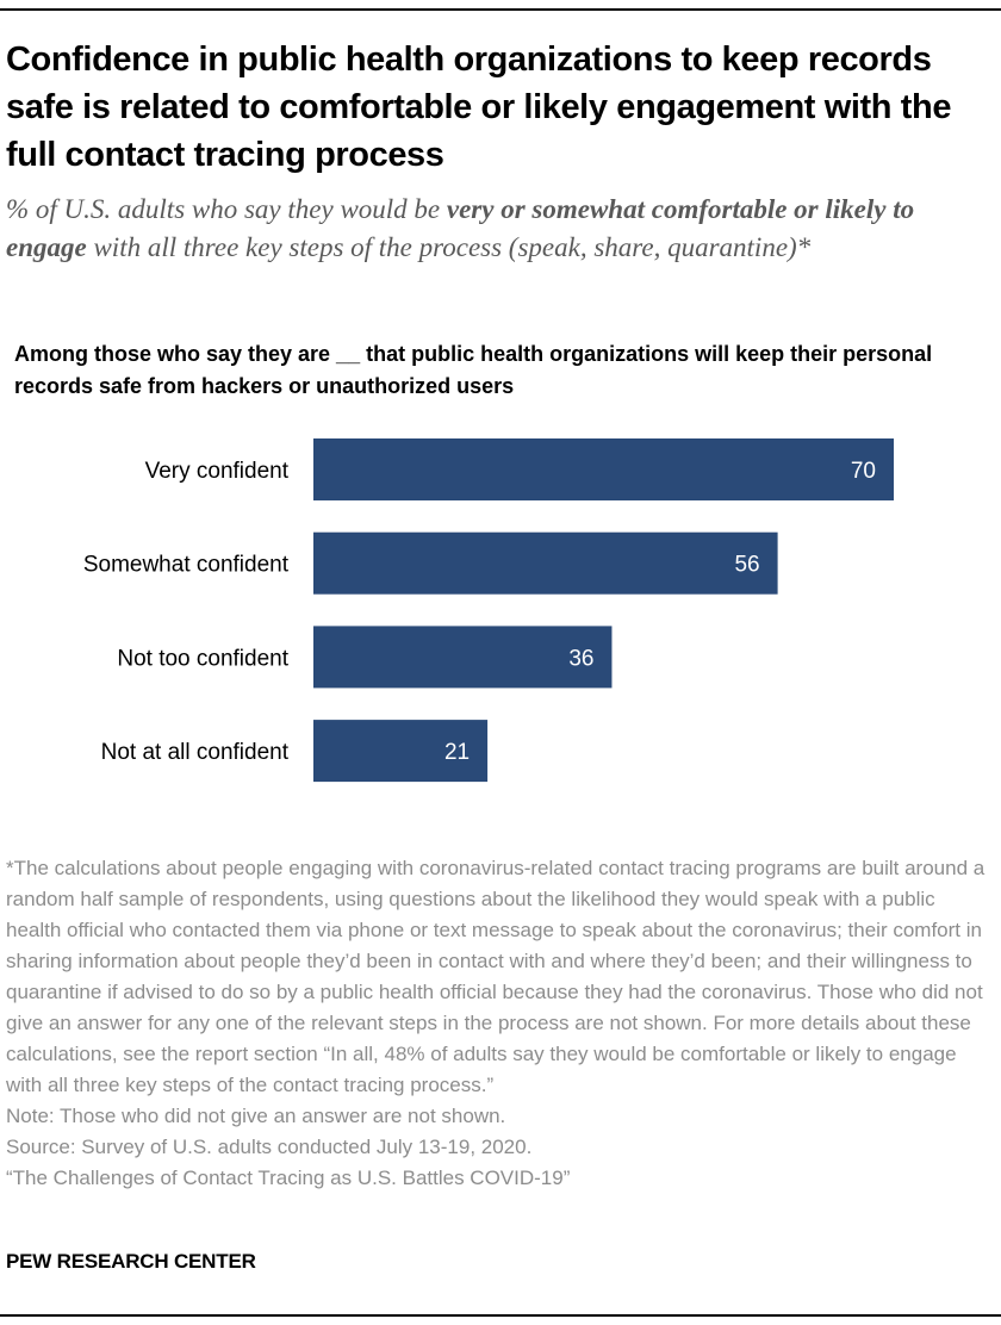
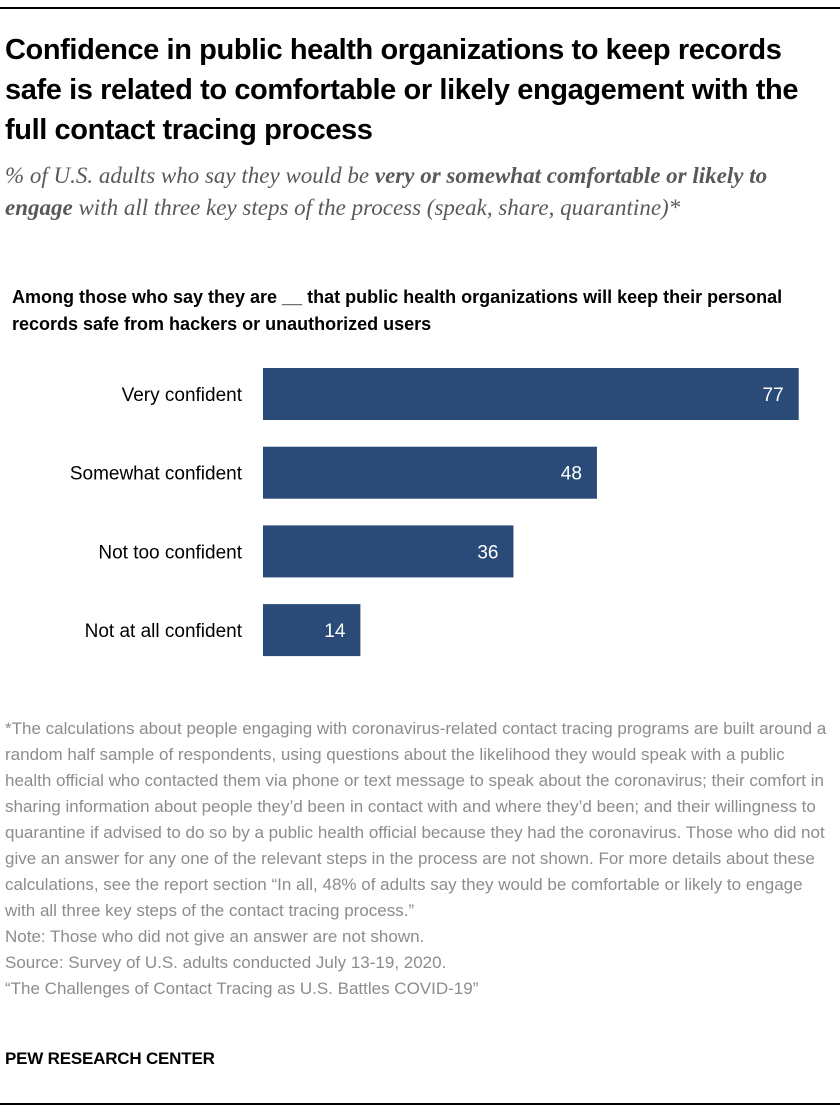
Very confident: 70 -> 77
Somewhat confident: 56 -> 48
Not at all confident: 21 -> 14
